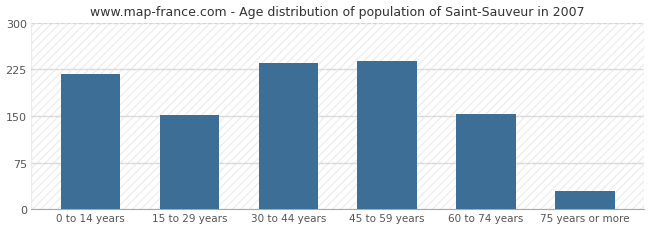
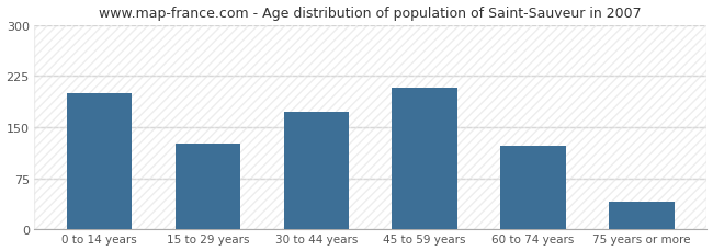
0 to 14 years: 218 -> 200
15 to 29 years: 152 -> 126
30 to 44 years: 235 -> 172
45 to 59 years: 238 -> 208
60 to 74 years: 154 -> 122
75 years or more: 30 -> 40
